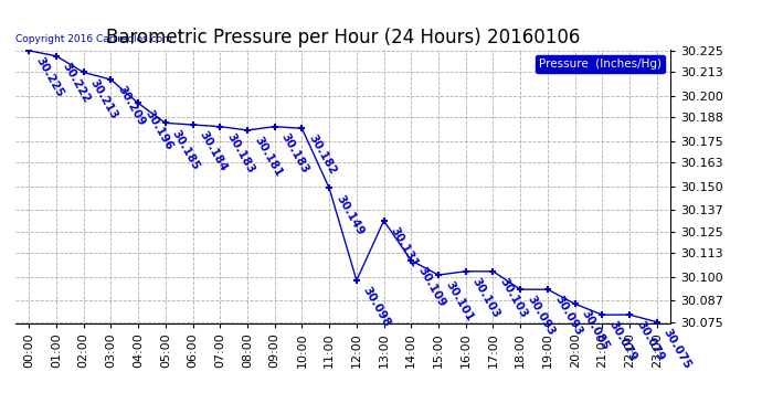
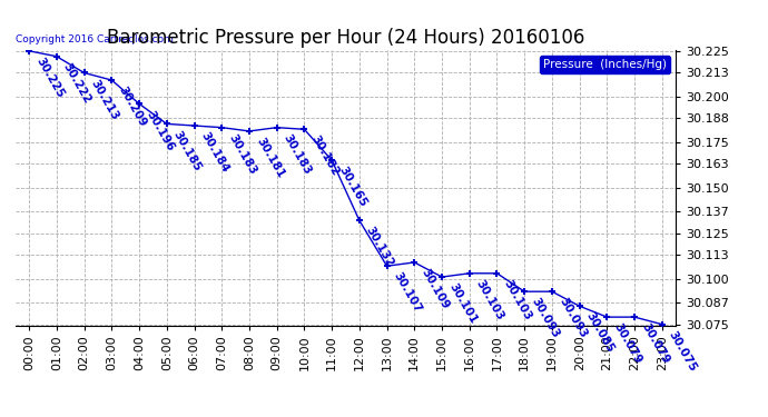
11:00: 30.149 -> 30.165
12:00: 30.098 -> 30.132
13:00: 30.131 -> 30.107
